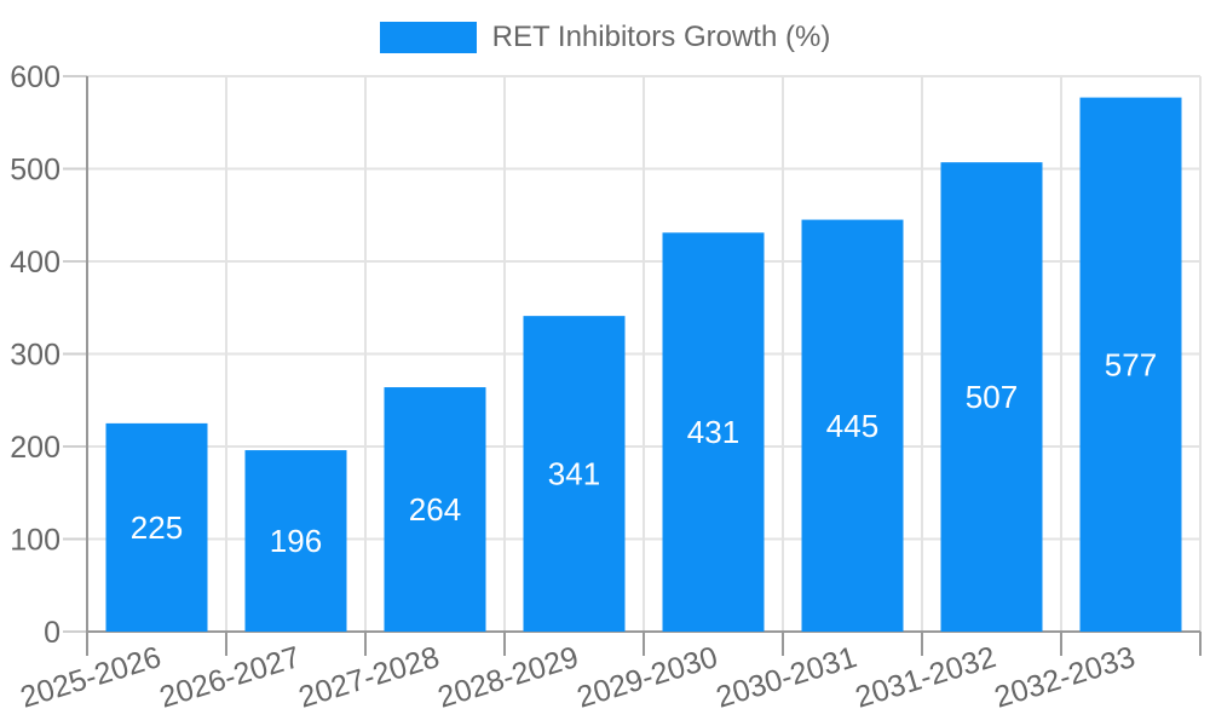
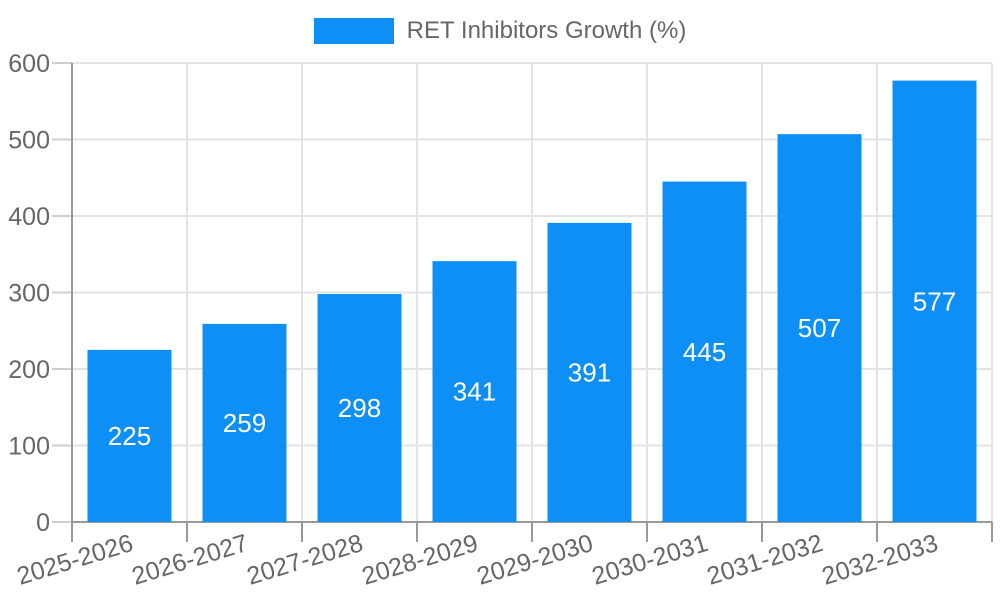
2026-2027: 196 -> 259
2027-2028: 264 -> 298
2029-2030: 431 -> 391
